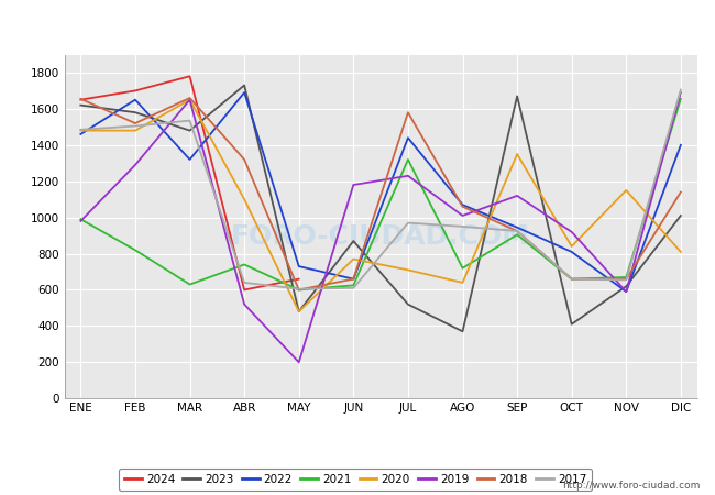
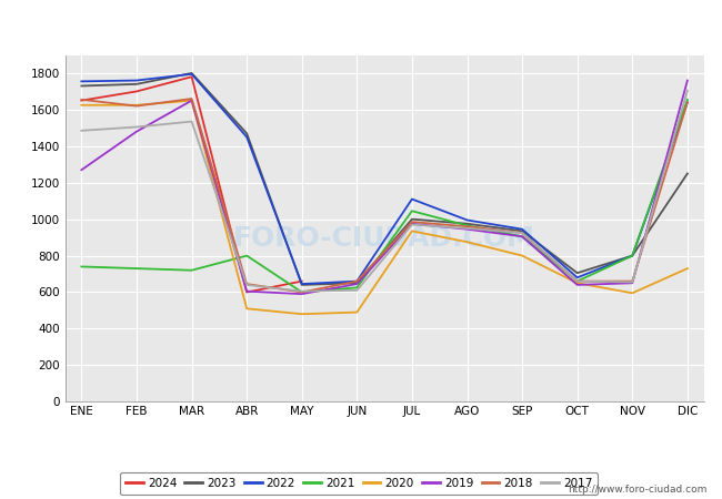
2023/ENE: 1620 -> 1730
2022/ENE: 1460 -> 1760
2021/ENE: 990 -> 740
2020/ENE: 1480 -> 1620
2019/ENE: 980 -> 1270
2023/FEB: 1580 -> 1740
2022/FEB: 1650 -> 1760
2021/FEB: 820 -> 730
2020/FEB: 1480 -> 1620
2019/FEB: 1290 -> 1480
2018/FEB: 1520 -> 1620
2023/MAR: 1480 -> 1800
2022/MAR: 1320 -> 1800
2021/MAR: 630 -> 720
2023/ABR: 1730 -> 1470
2022/ABR: 1690 -> 1450
2021/ABR: 740 -> 800
2020/ABR: 1100 -> 510
2019/ABR: 520 -> 600
2018/ABR: 1320 -> 640
2023/MAY: 480 -> 640
2022/MAY: 730 -> 640
2019/MAY: 200 -> 590
2023/JUN: 870 -> 650
2020/JUN: 770 -> 490
2019/JUN: 1180 -> 640
2023/JUL: 520 -> 1000
2022/JUL: 1440 -> 1110
2021/JUL: 1320 -> 1040
2020/JUL: 710 -> 940
2019/JUL: 1230 -> 980
2018/JUL: 1580 -> 980
2023/AGO: 370 -> 980
2022/AGO: 1070 -> 1000
2021/AGO: 720 -> 960
2020/AGO: 640 -> 880
2019/AGO: 1010 -> 940
2018/AGO: 1060 -> 960
2023/SEP: 1670 -> 940
2020/SEP: 1350 -> 800
2019/SEP: 1120 -> 900
2023/OCT: 410 -> 700
2022/OCT: 810 -> 680
2020/OCT: 840 -> 650
2019/OCT: 920 -> 640
2023/NOV: 620 -> 800
2022/NOV: 590 -> 800
2021/NOV: 670 -> 800
2020/NOV: 1150 -> 600
2019/NOV: 590 -> 650
2023/DIC: 1010 -> 1250
2022/DIC: 1400 -> 1640
2020/DIC: 810 -> 730
2019/DIC: 1690 -> 1760
2018/DIC: 1140 -> 1640
